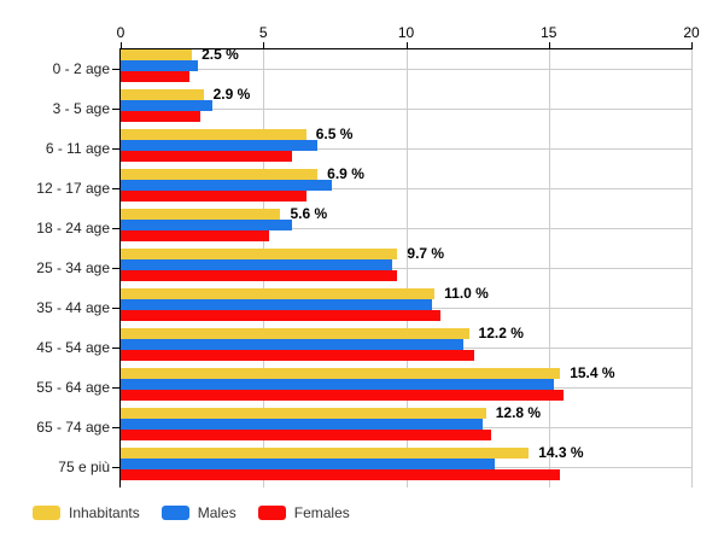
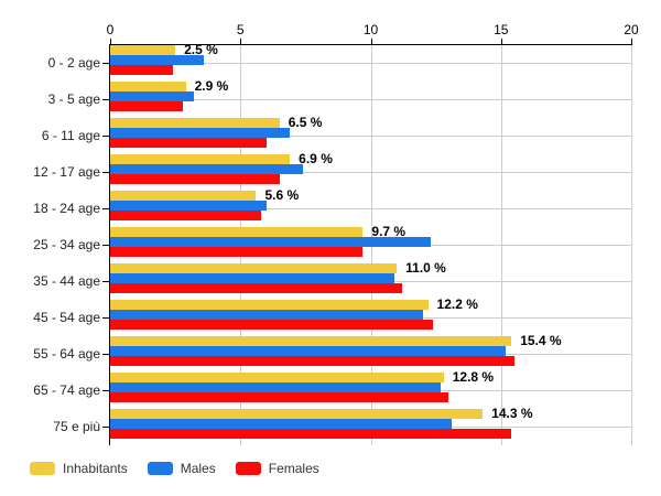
Males/0 - 2 age: 2.7 -> 3.6
Females/18 - 24 age: 5.2 -> 5.8
Males/25 - 34 age: 9.5 -> 12.3
